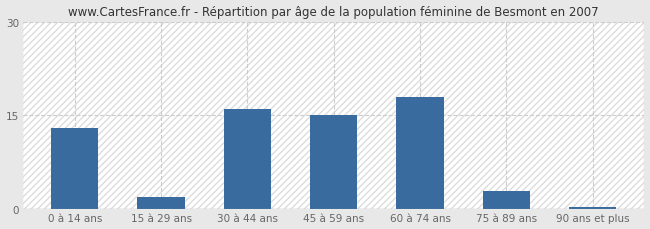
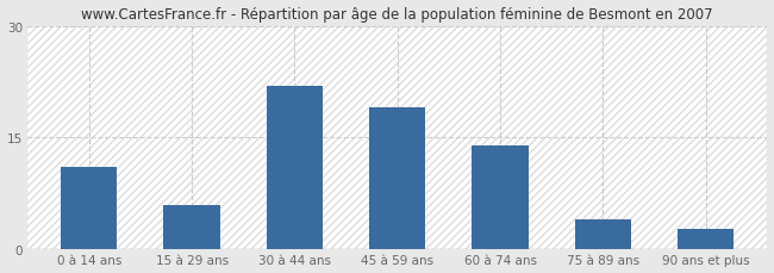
0 à 14 ans: 13.0 -> 11.0
15 à 29 ans: 2.0 -> 6.0
30 à 44 ans: 16.0 -> 22.0
45 à 59 ans: 15.0 -> 19.0
60 à 74 ans: 18.0 -> 14.0
75 à 89 ans: 3.0 -> 4.0
90 ans et plus: 0.3 -> 2.8
